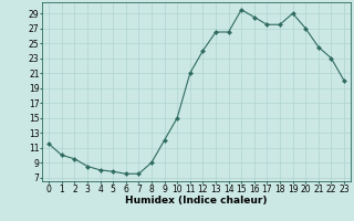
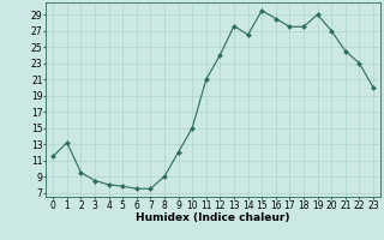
1: 10.0 -> 13.2
13: 26.5 -> 27.6
